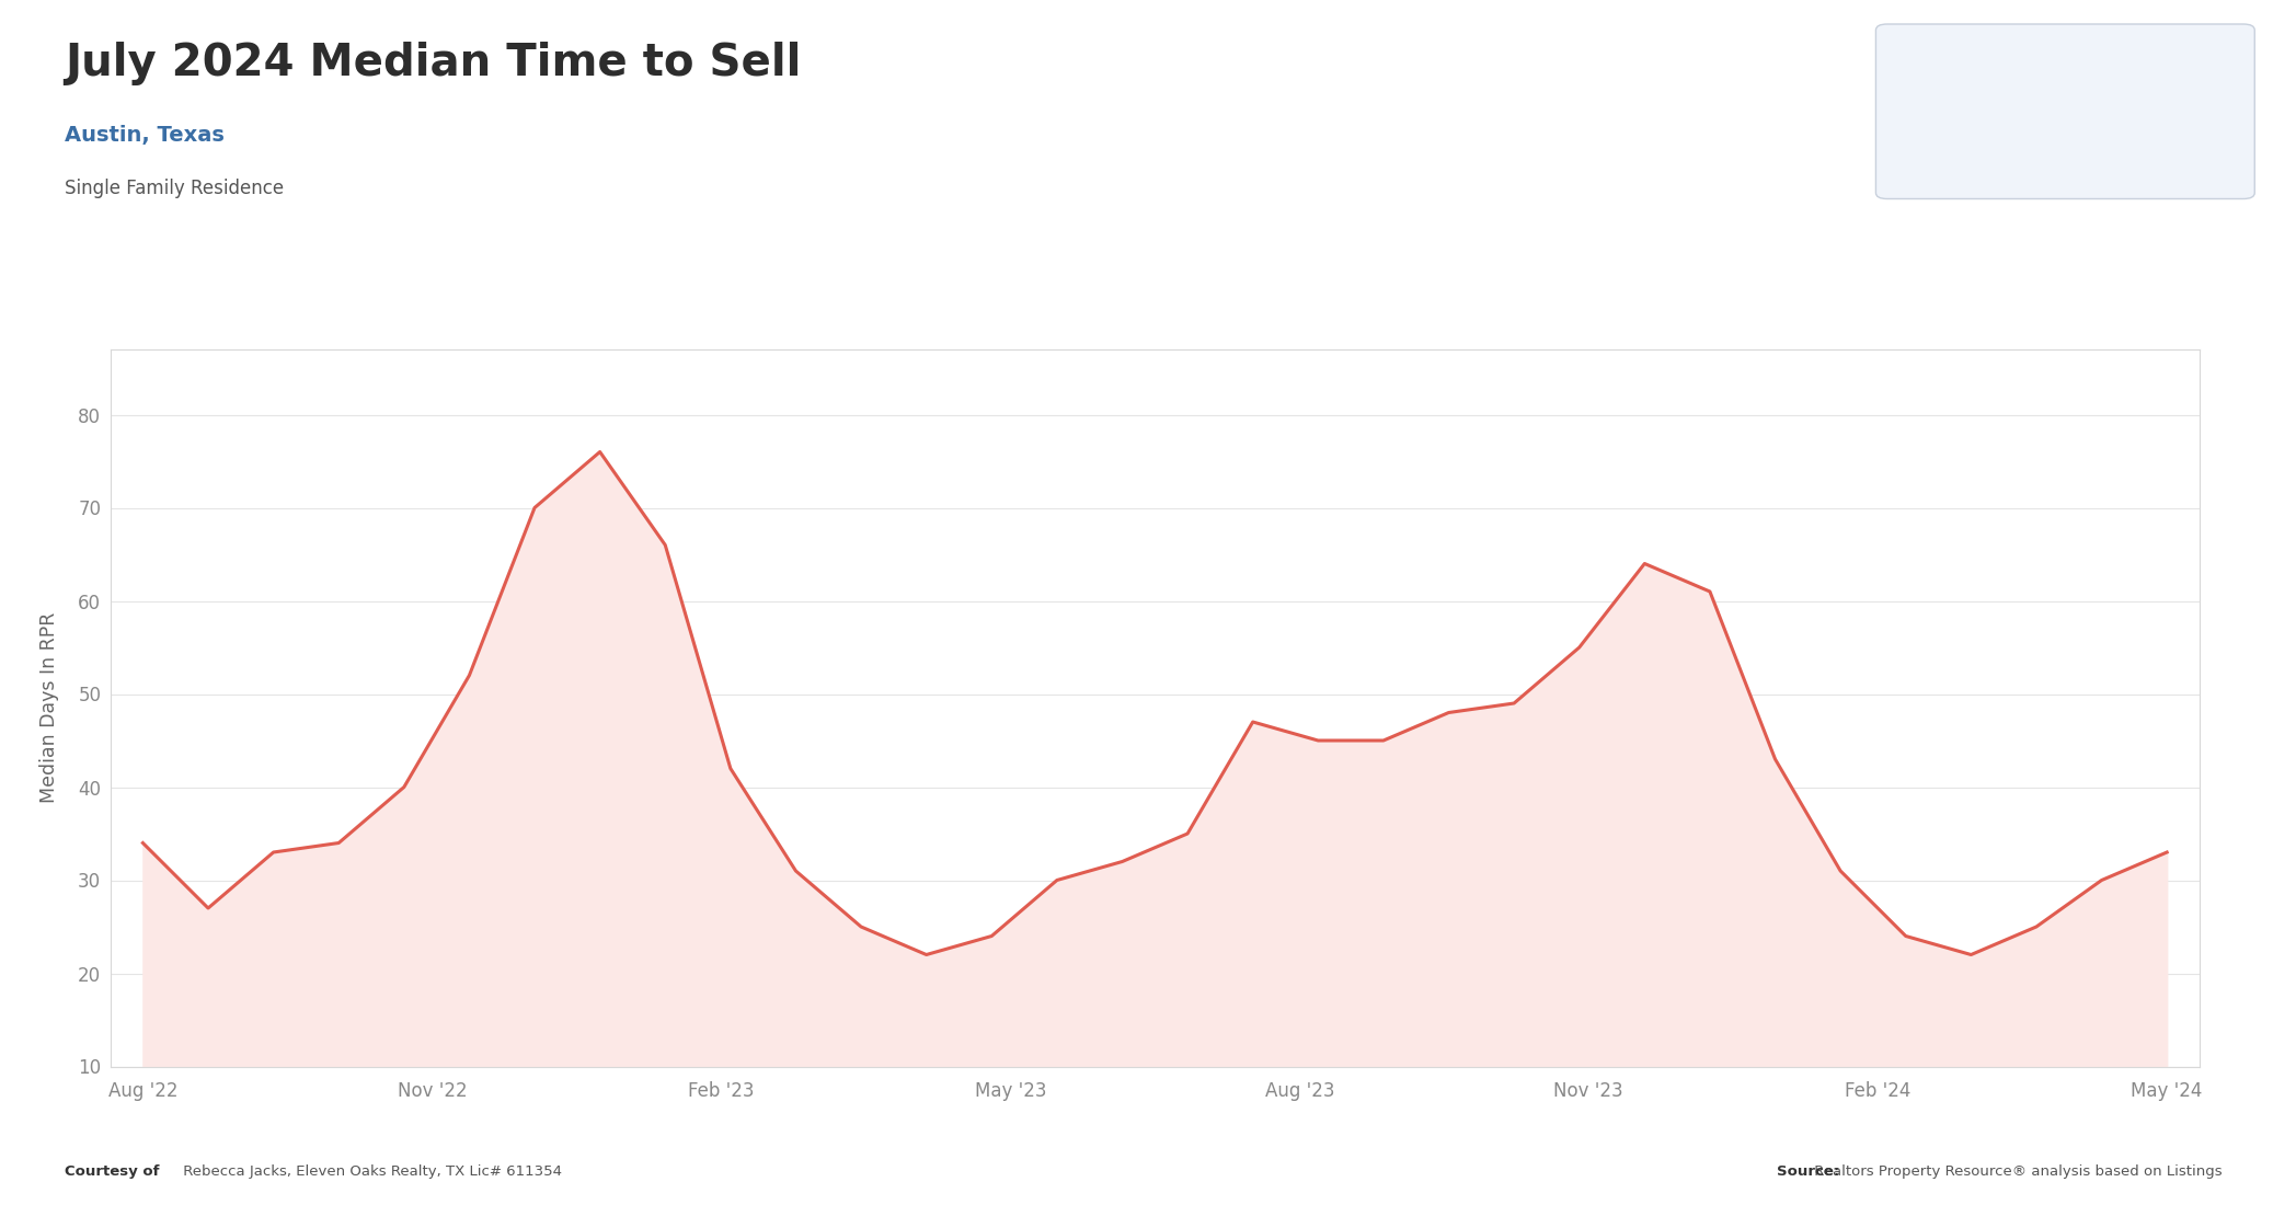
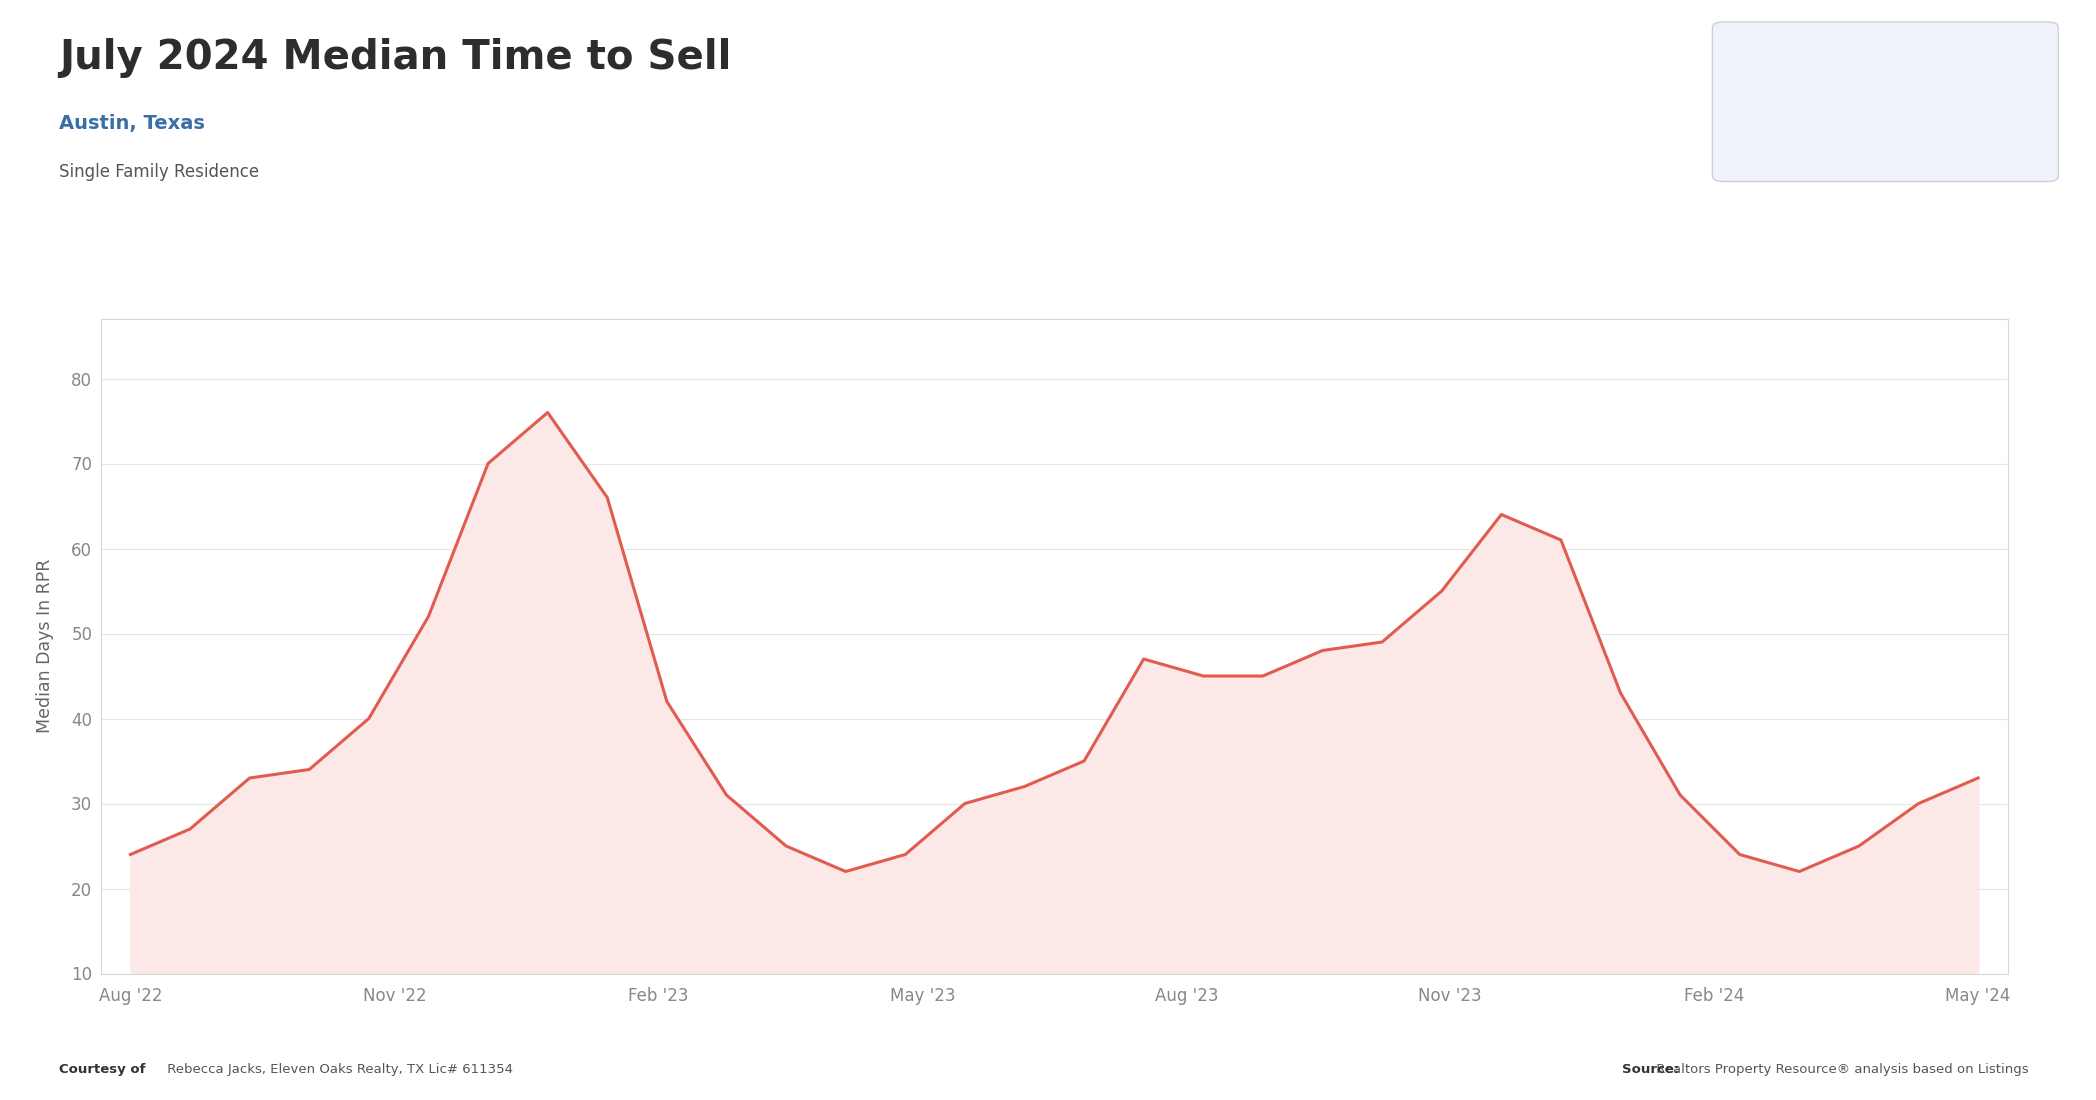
Aug '22: 34 -> 24
